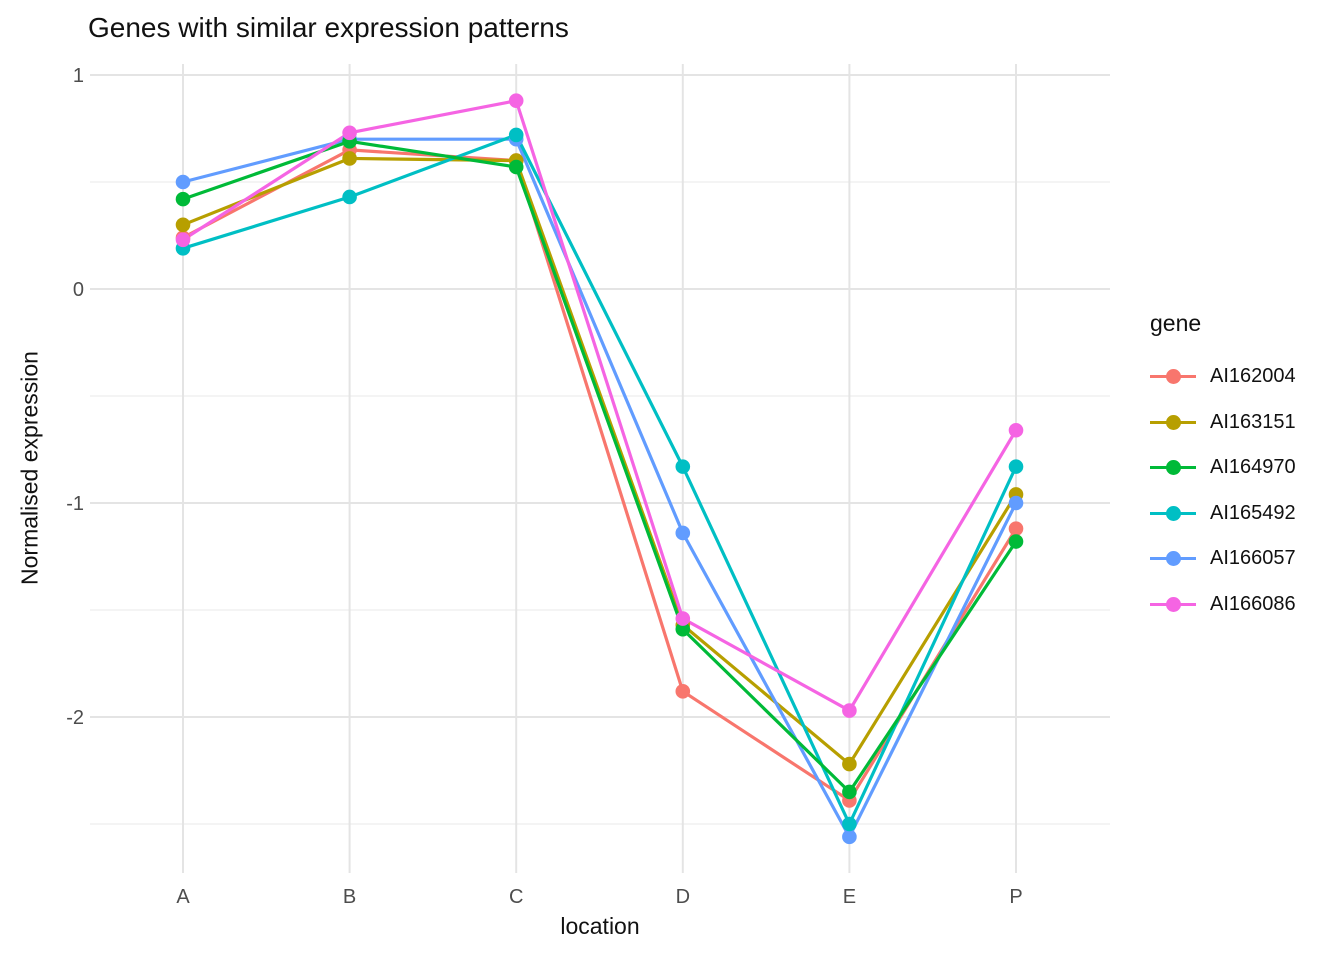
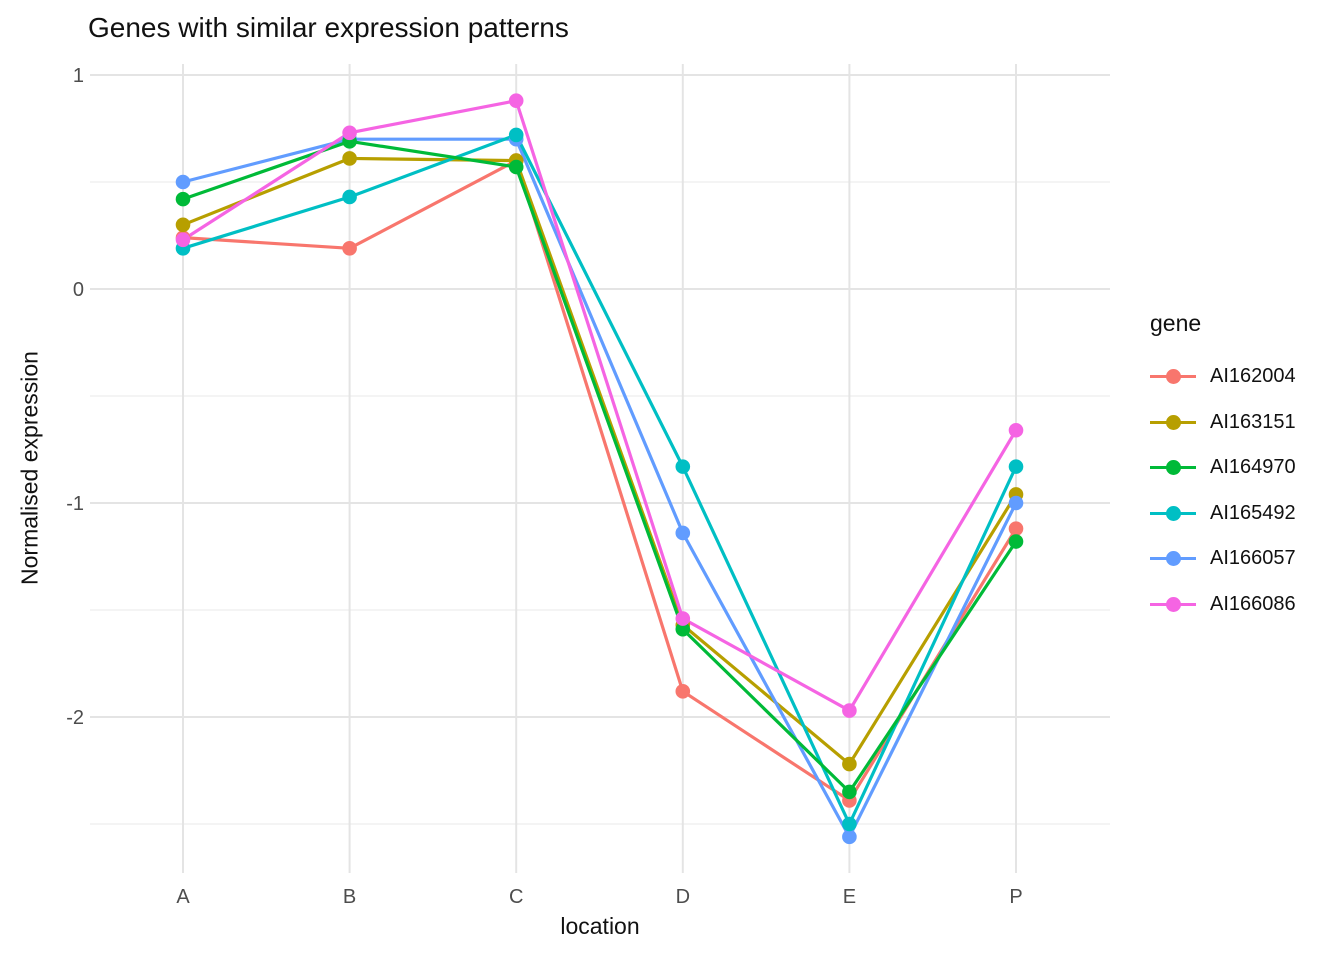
AI162004/B: 0.65 -> 0.19
